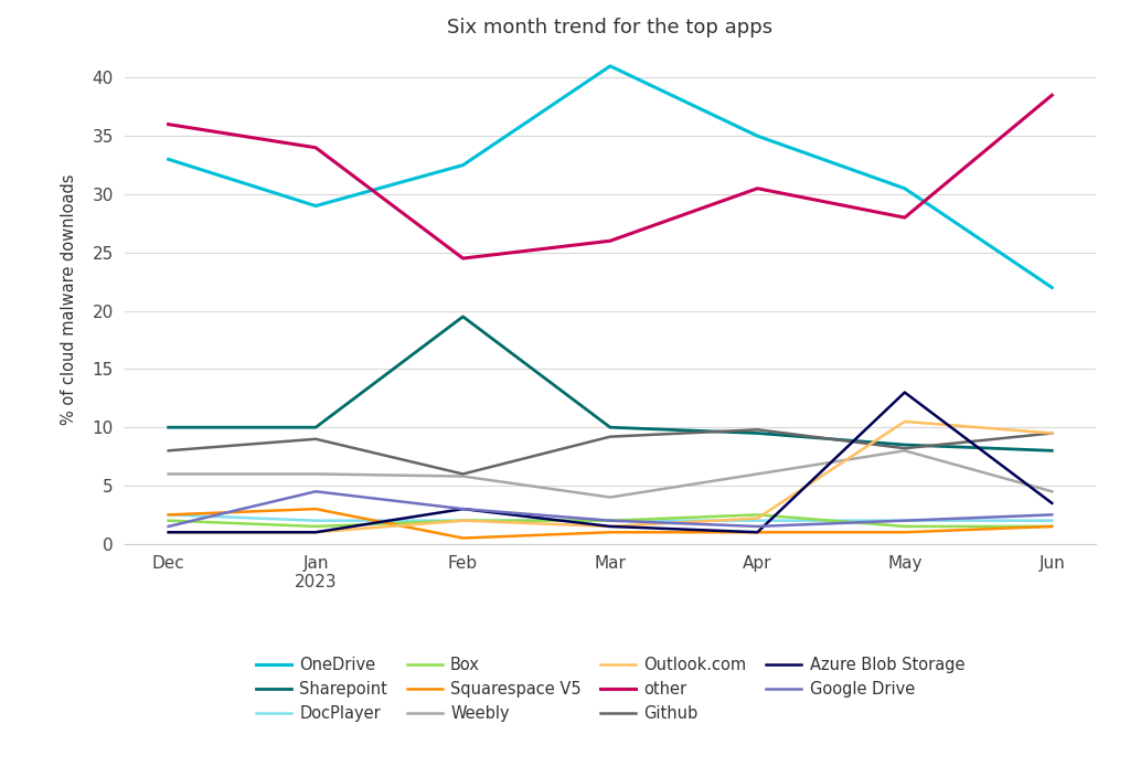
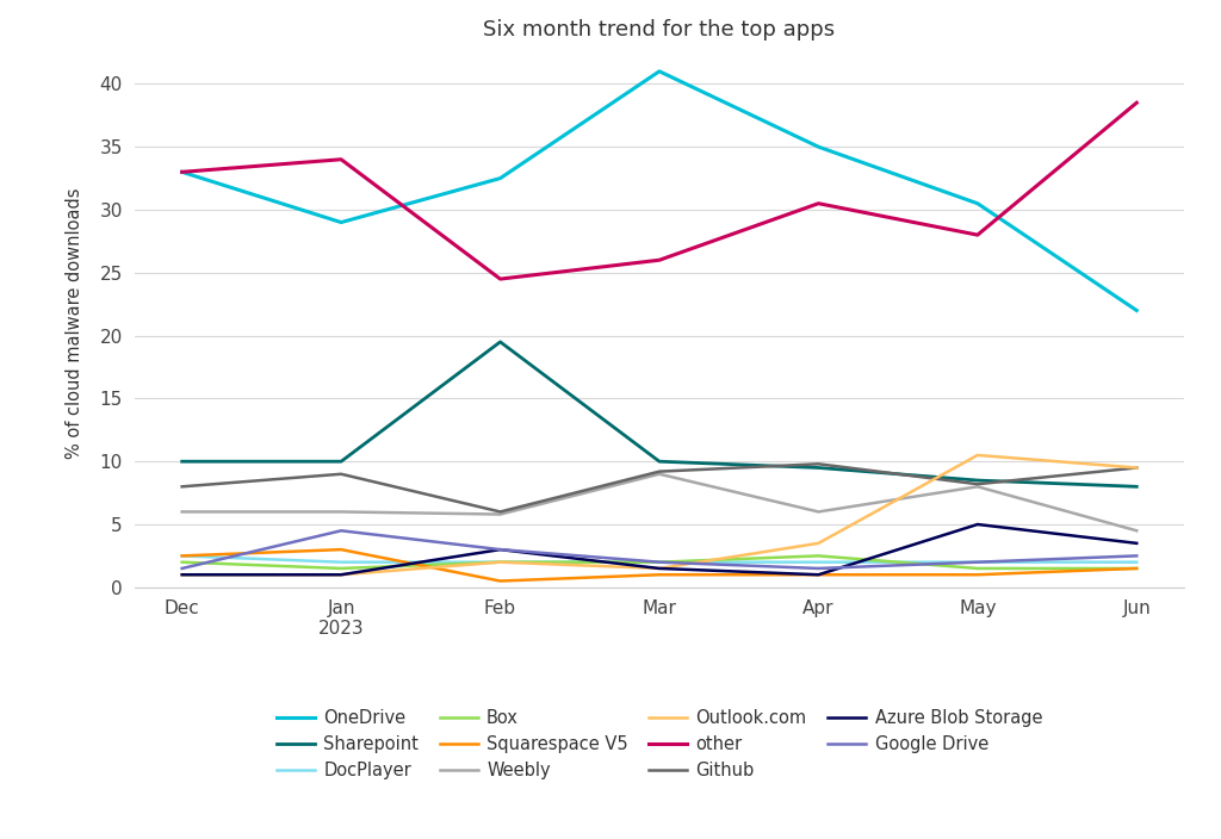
other/Dec: 36.0 -> 33.0
Weebly/Mar: 4.0 -> 9.0
Outlook.com/Apr: 2.2 -> 3.5
Azure Blob Storage/May: 13.0 -> 5.0
